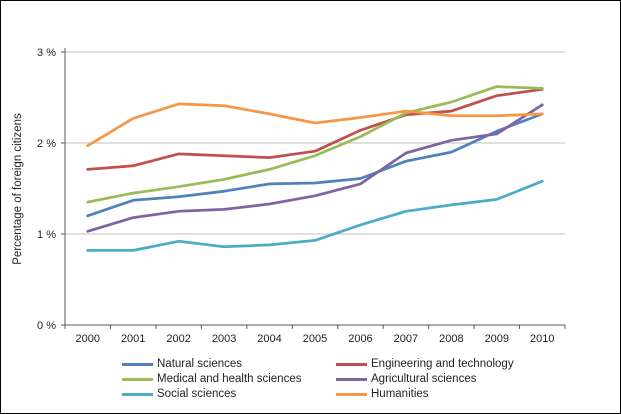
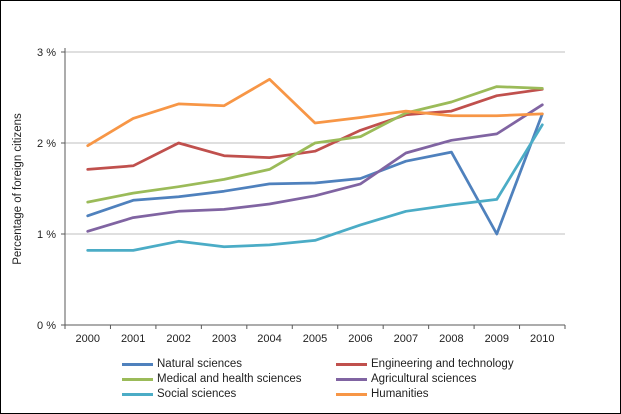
Engineering and technology/2002: 1.9% -> 2.0%
Humanities/2004: 2.3% -> 2.7%
Medical and health sciences/2005: 1.9% -> 2.0%
Natural sciences/2009: 2.1% -> 1.0%
Social sciences/2010: 1.6% -> 2.2%
